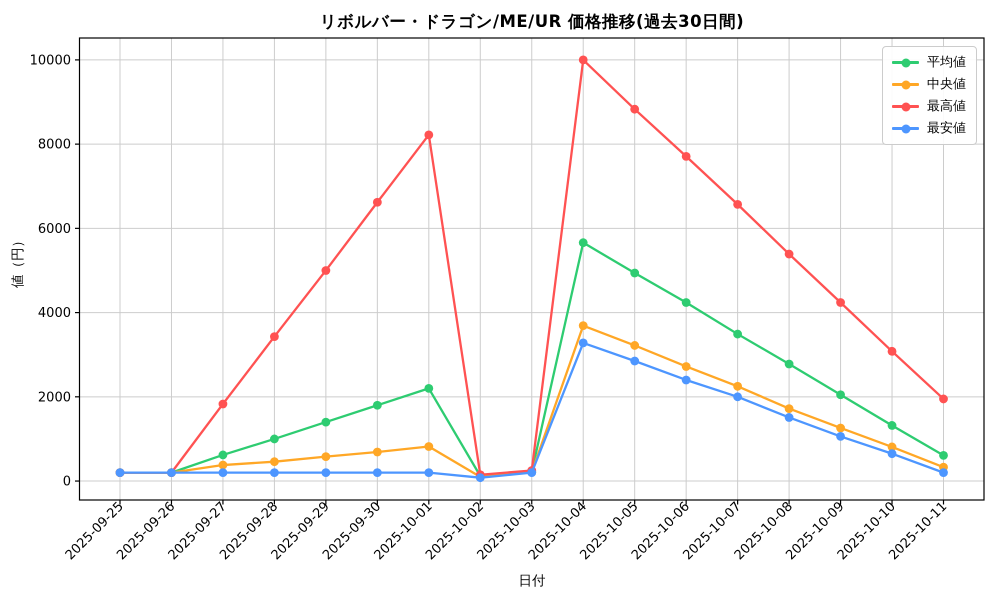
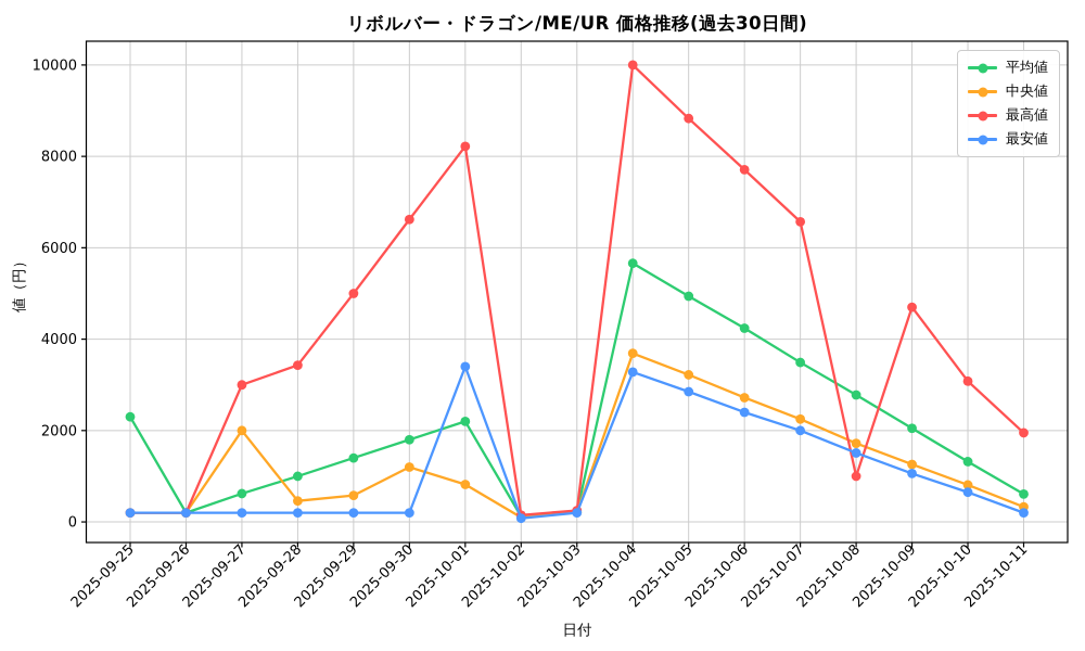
平均値/2025-09-25: 200 -> 2300
中央値/2025-09-27: 400 -> 2000
最高値/2025-09-27: 1800 -> 3000
中央値/2025-09-30: 700 -> 1200
最安値/2025-10-01: 200 -> 3400
最高値/2025-10-08: 5400 -> 1000
最高値/2025-10-09: 4200 -> 4700
